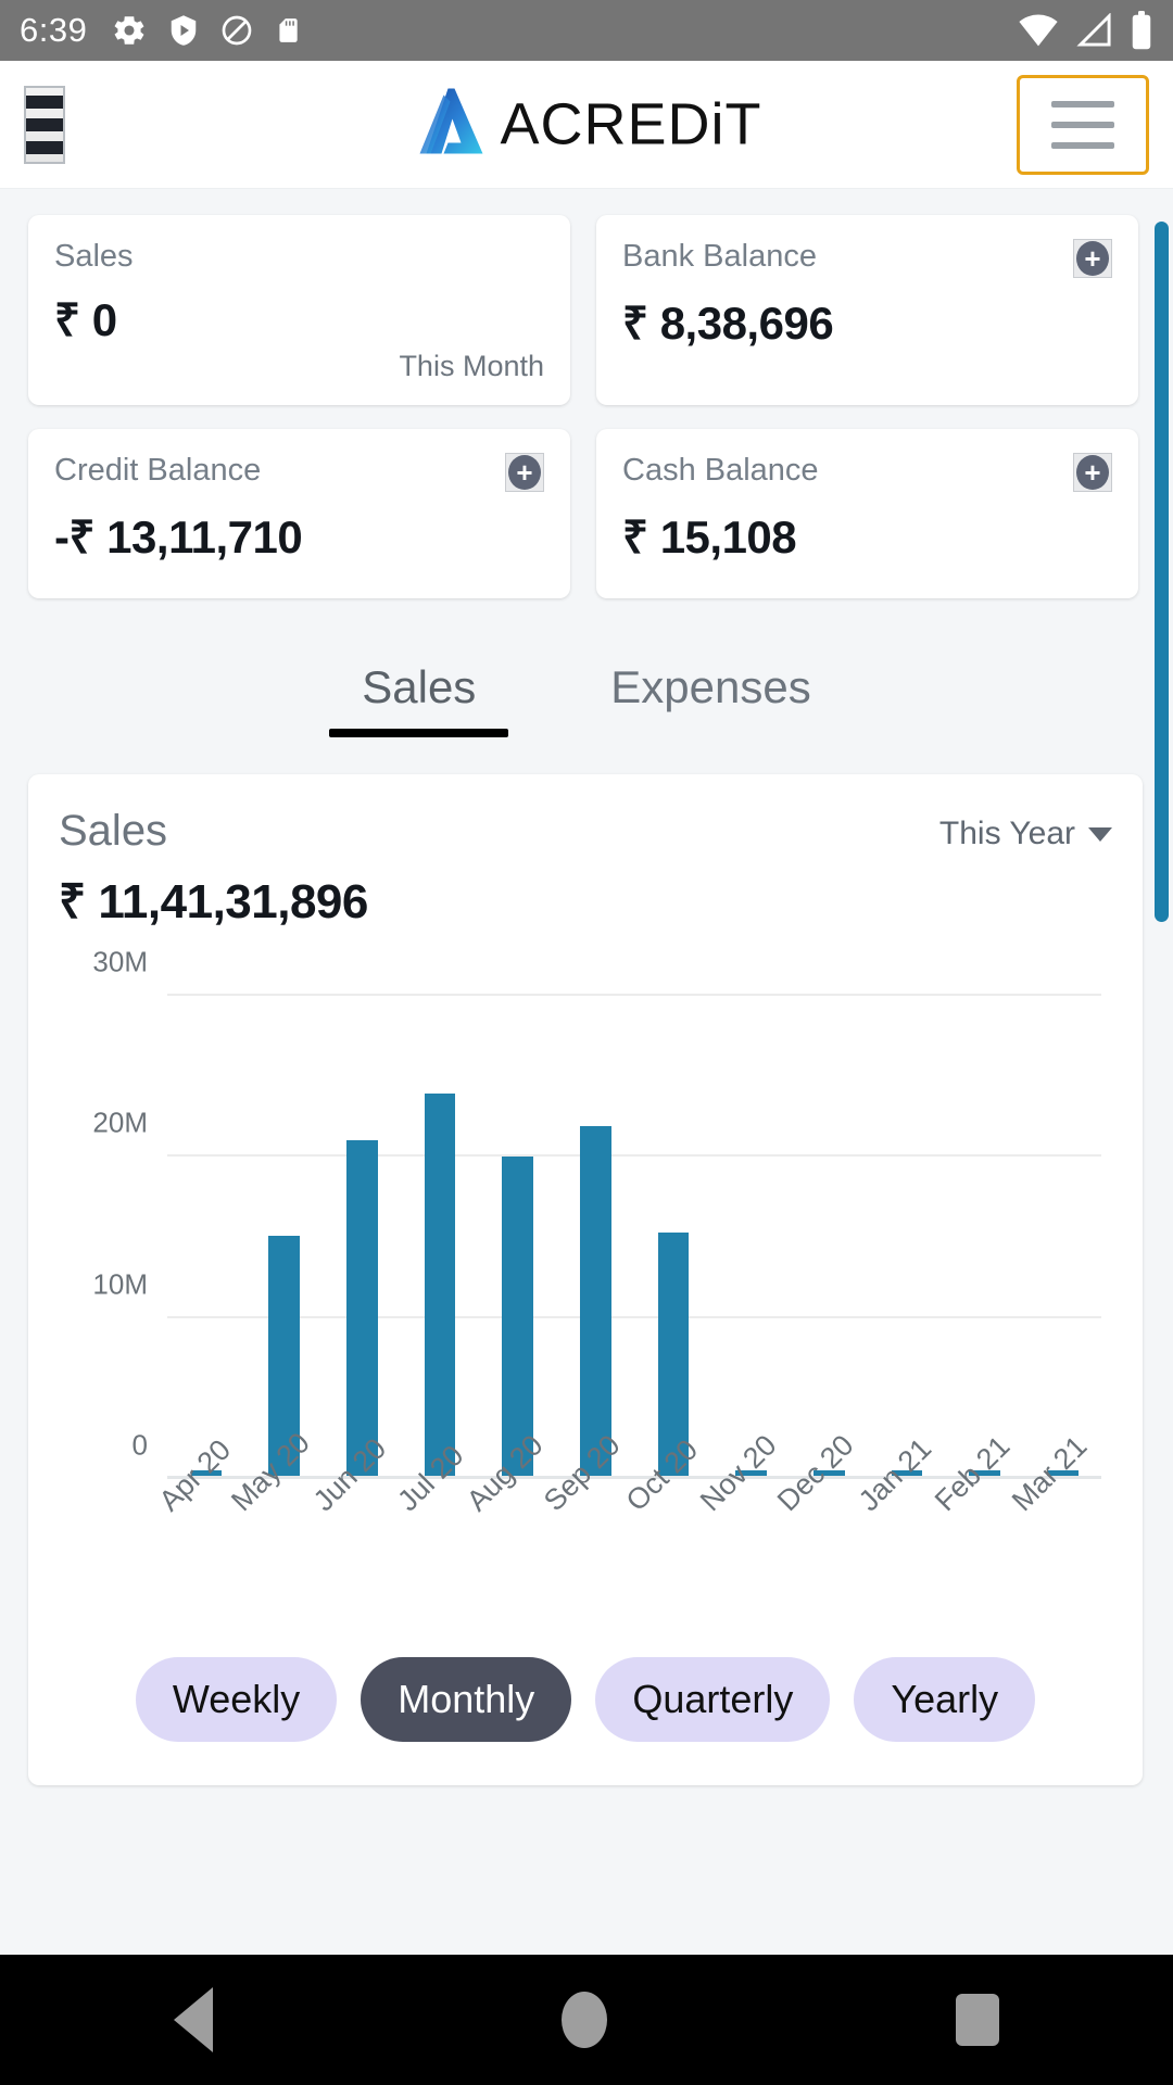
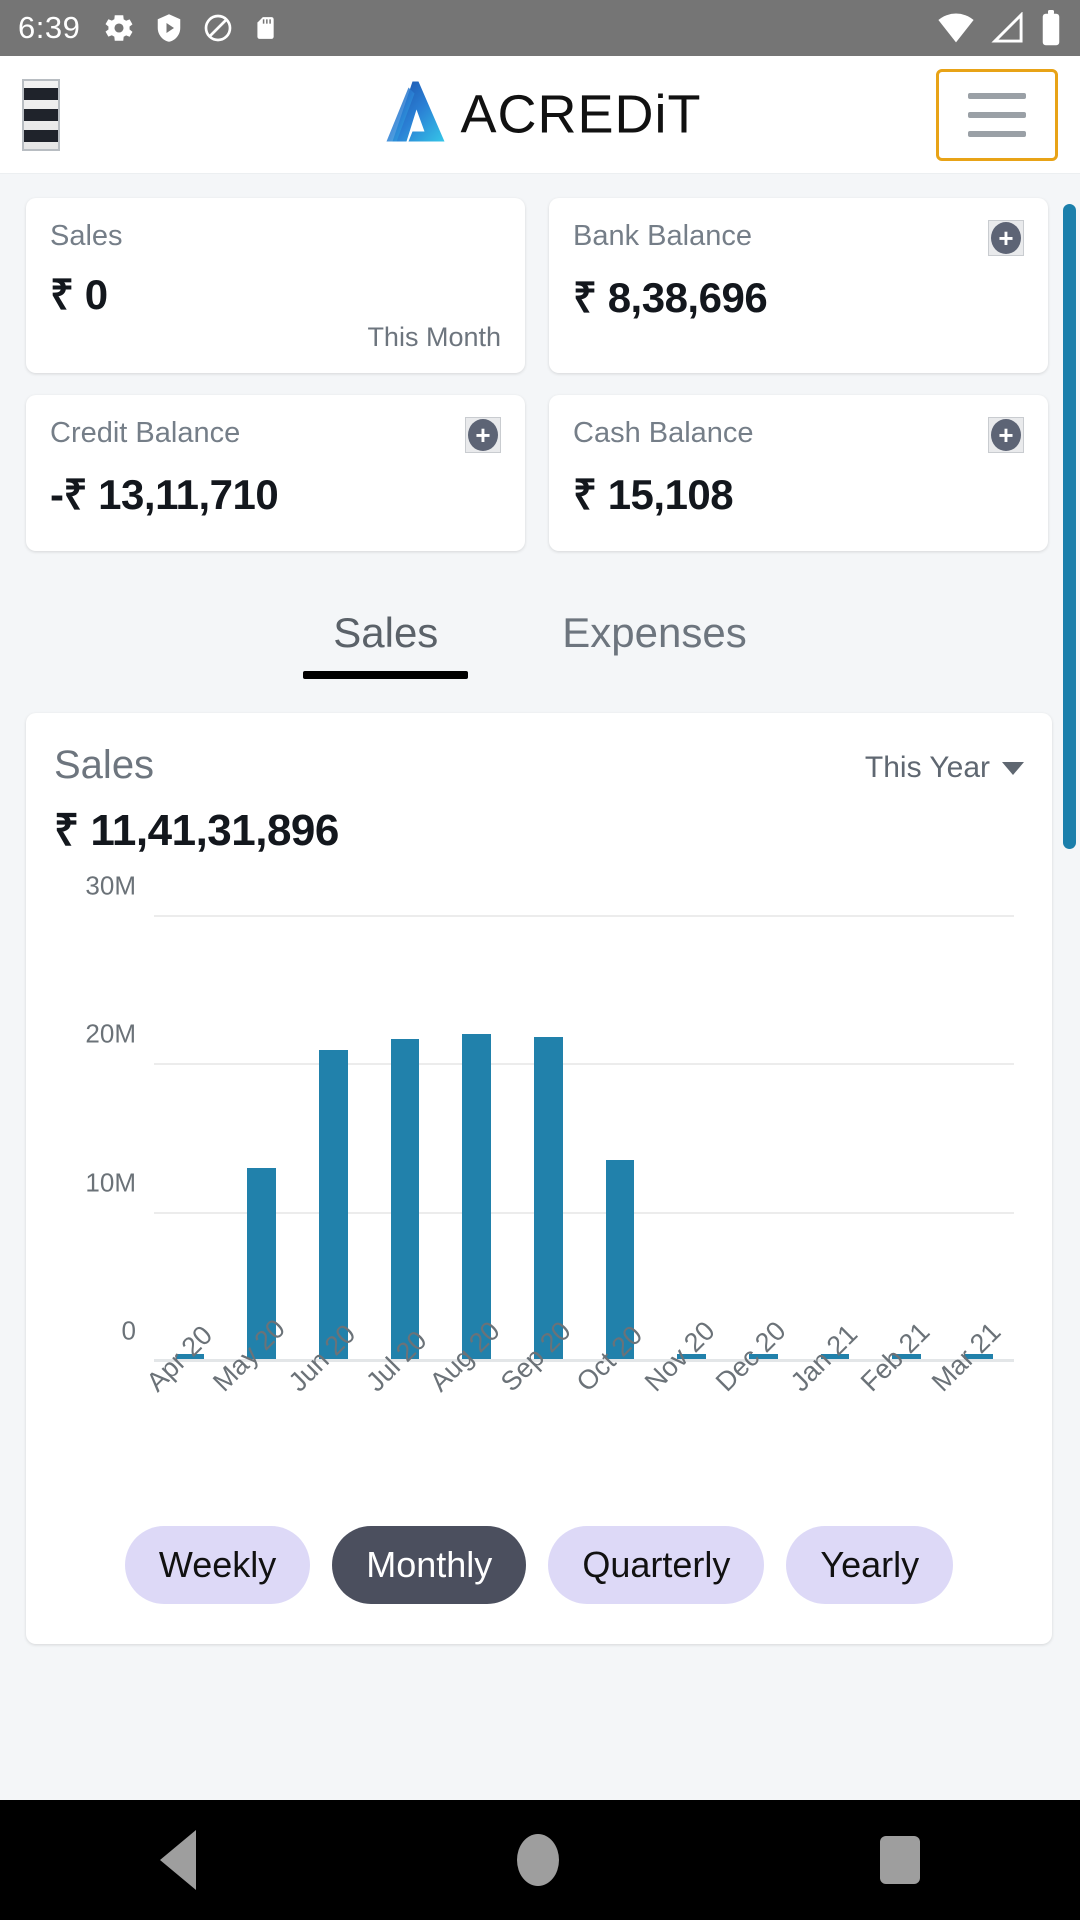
May 20: 15.1M -> 13.1M
Jul 20: 23.9M -> 21.8M
Aug 20: 20.0M -> 22.1M
Oct 20: 15.3M -> 13.6M
